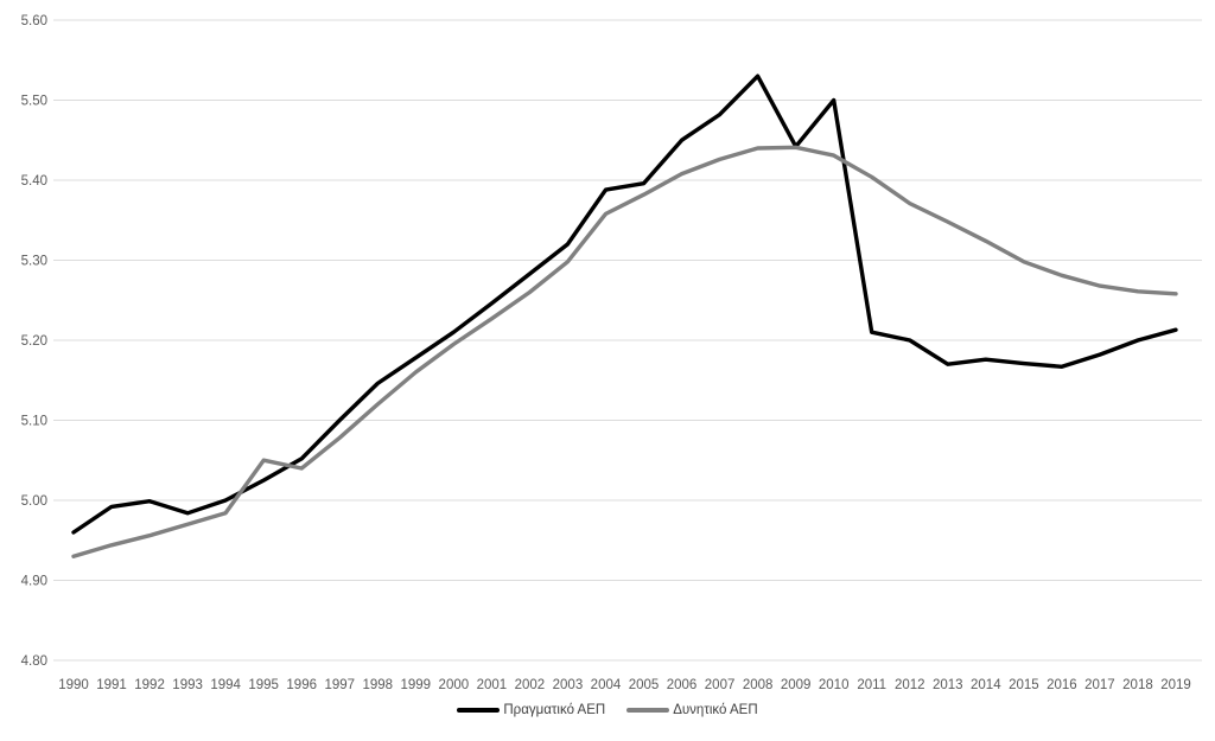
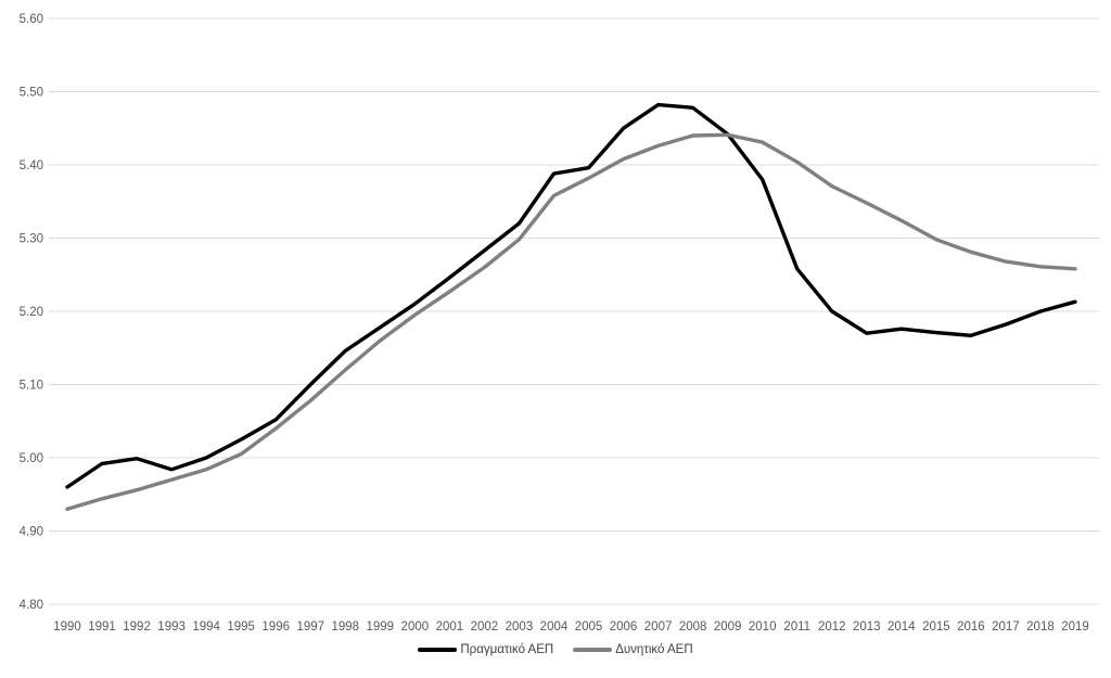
Δυνητικό ΑΕΠ/1995: 5.05 -> 5.00
Πραγματικό ΑΕΠ/2008: 5.53 -> 5.48
Πραγματικό ΑΕΠ/2010: 5.50 -> 5.38
Πραγματικό ΑΕΠ/2011: 5.21 -> 5.26
